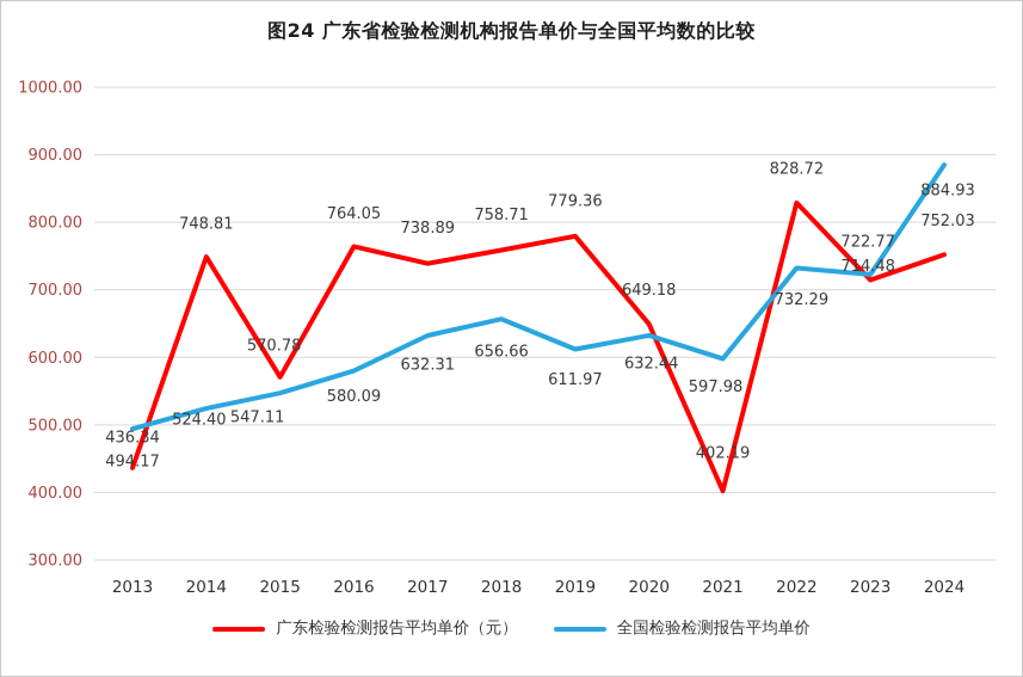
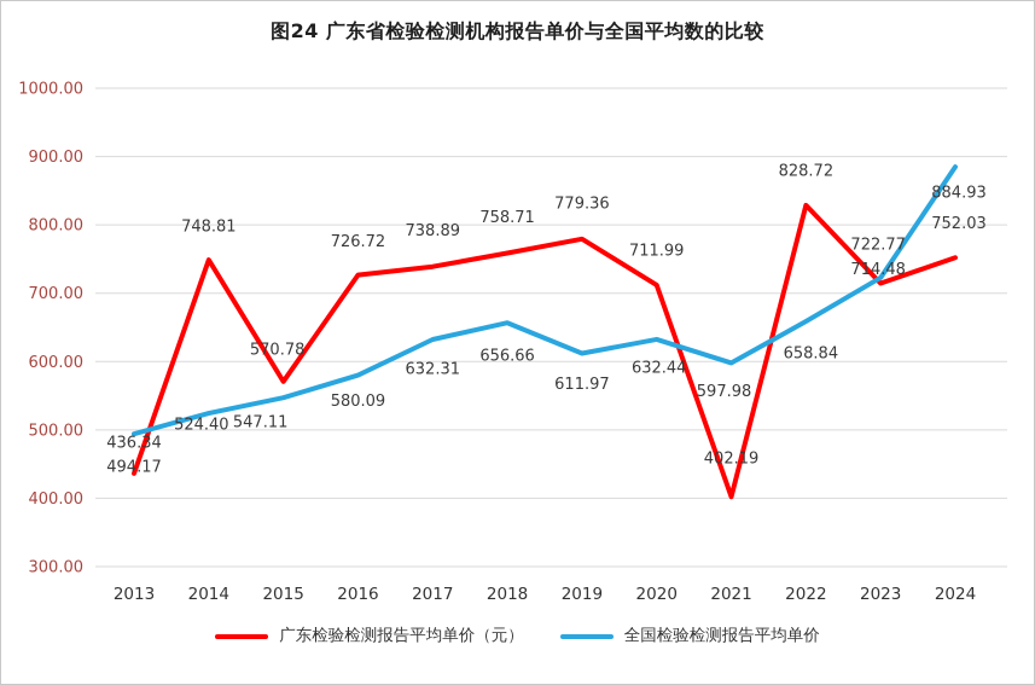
广东检验检测报告平均单价（元）/2016: 764.05 -> 726.72
广东检验检测报告平均单价（元）/2020: 649.18 -> 711.99
全国检验检测报告平均单价/2022: 732.29 -> 658.84
